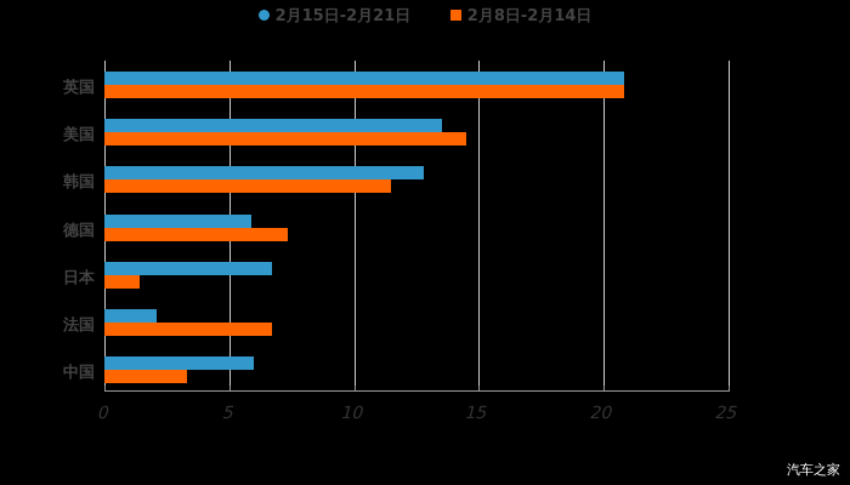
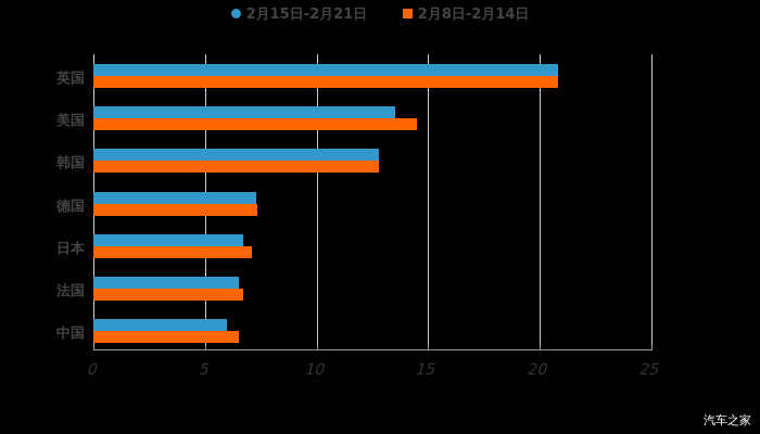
2月8日-2月14日/韩国: 11.5 -> 12.8
2月15日-2月21日/德国: 5.9 -> 7.3
2月8日-2月14日/日本: 1.4 -> 7.1
2月15日-2月21日/法国: 2.1 -> 6.5
2月8日-2月14日/中国: 3.3 -> 6.5
